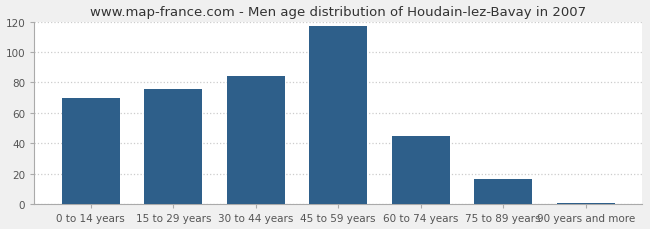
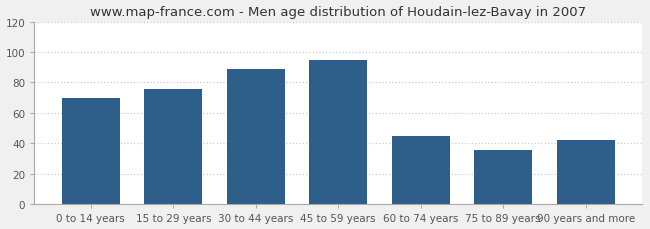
30 to 44 years: 84 -> 89
45 to 59 years: 117 -> 95
75 to 89 years: 17 -> 36
90 years and more: 1 -> 42
